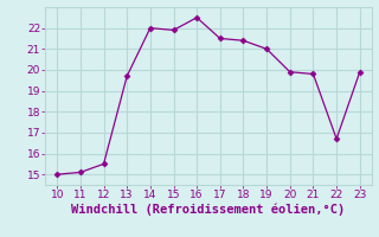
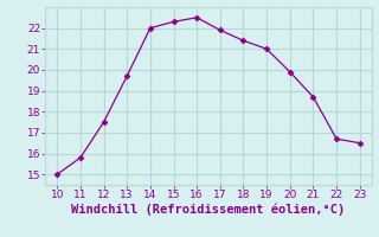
11: 15.1 -> 15.8
12: 15.5 -> 17.5
15: 21.9 -> 22.3
17: 21.5 -> 21.9
21: 19.8 -> 18.7
23: 19.9 -> 16.5
